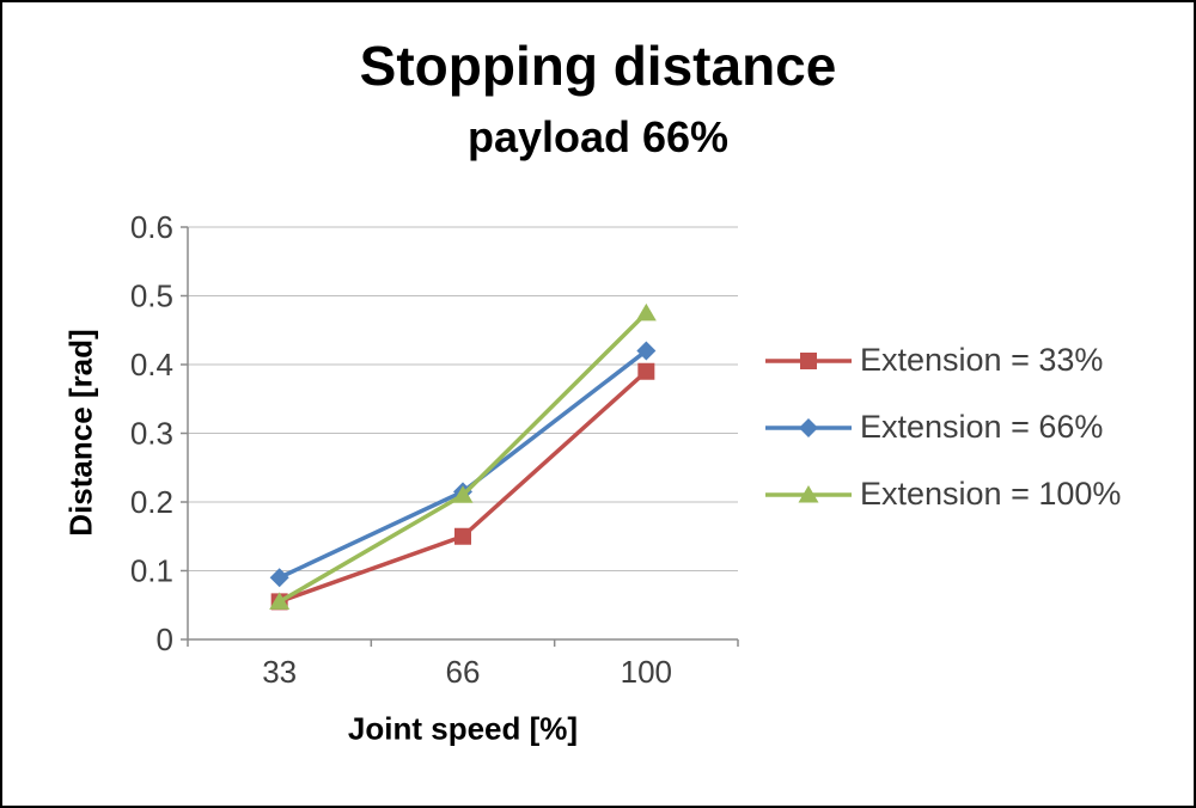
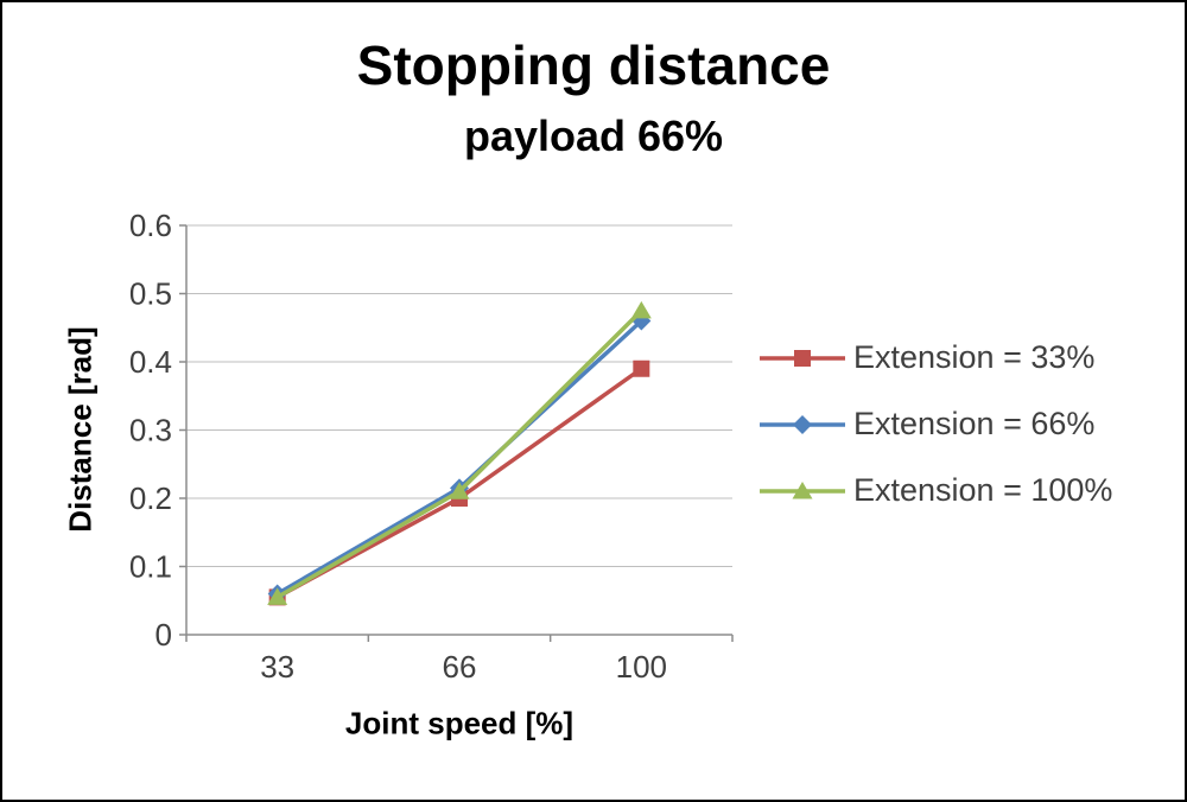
Extension = 66%/33: 0.09 -> 0.06
Extension = 33%/66: 0.15 -> 0.20
Extension = 66%/100: 0.42 -> 0.46
